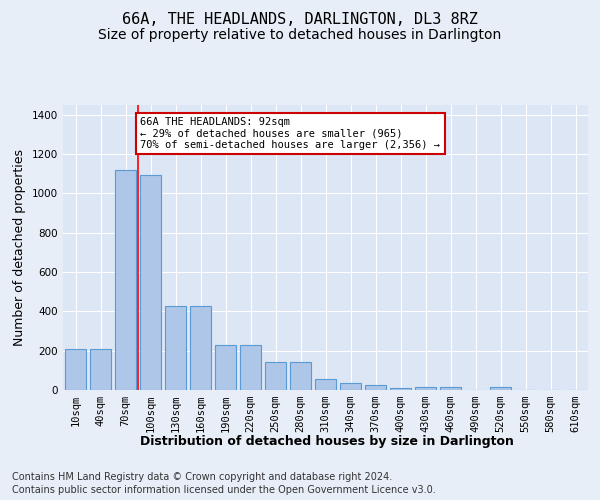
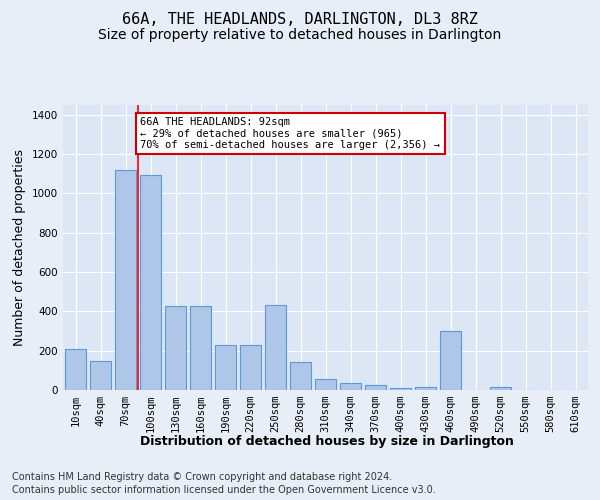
40sqm: 210 -> 150
250sqm: 140 -> 430
460sqm: 20 -> 300
